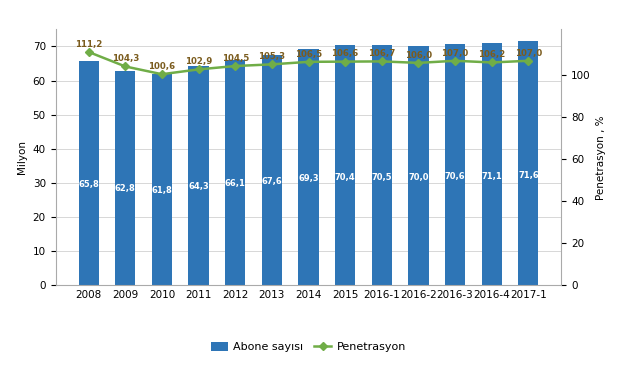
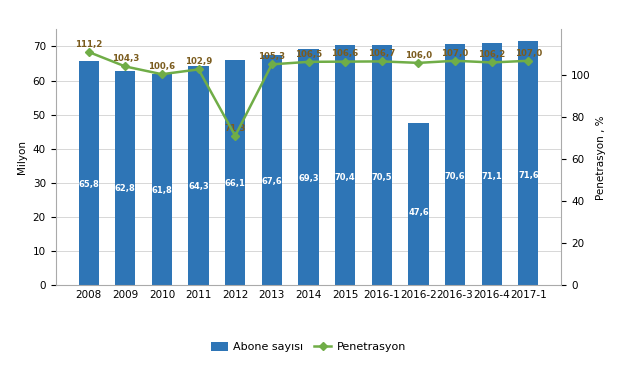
Penetrasyon/2012: 104,5 -> 71,3
Abone sayısı/2016-2: 70,0 -> 47,6
